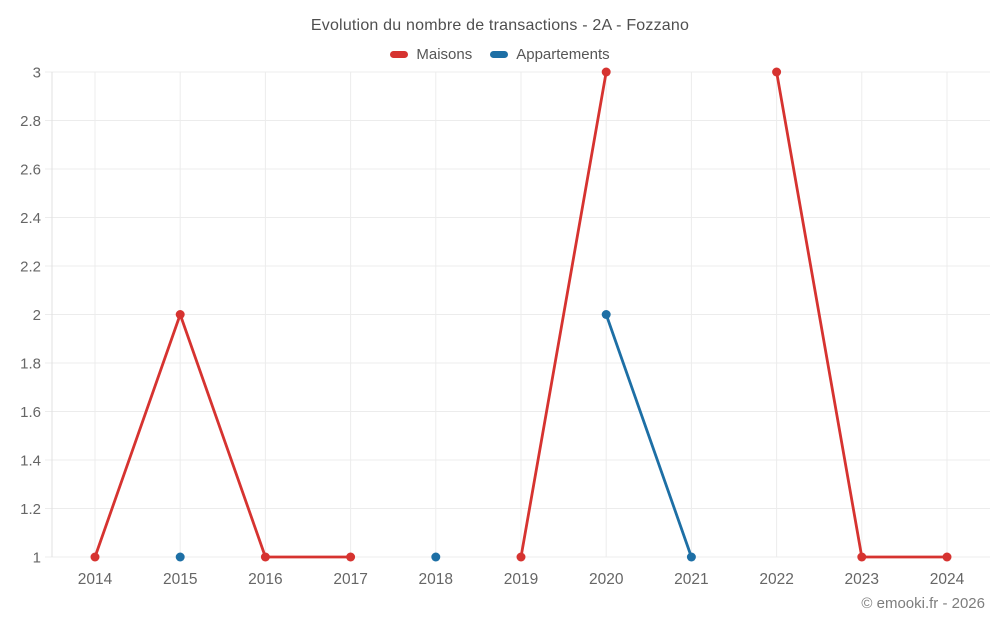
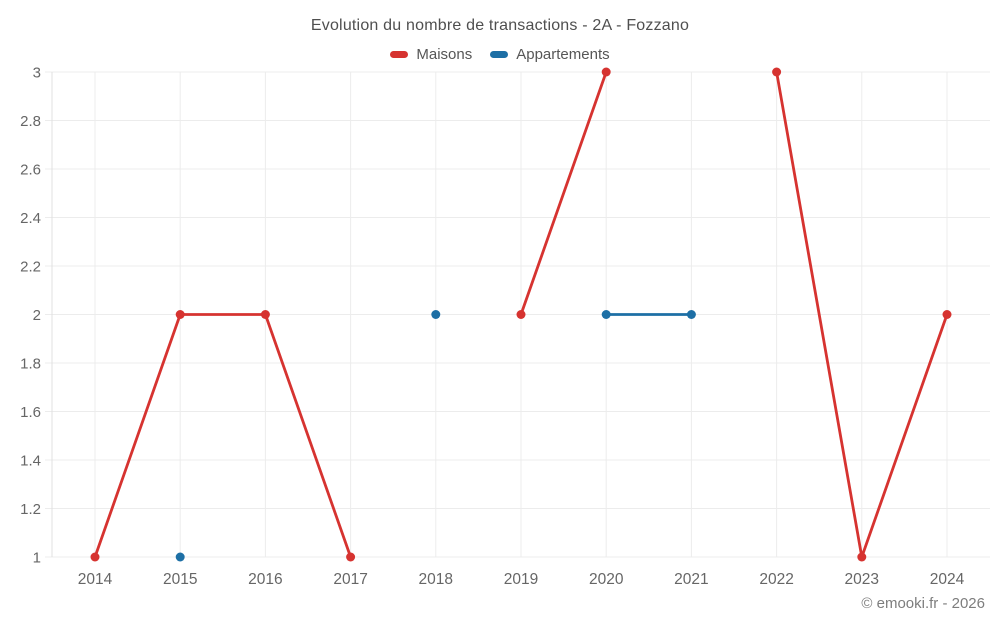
Maisons/2016: 1 -> 2
Appartements/2018: 1 -> 2
Maisons/2019: 1 -> 2
Appartements/2021: 1 -> 2
Maisons/2024: 1 -> 2
